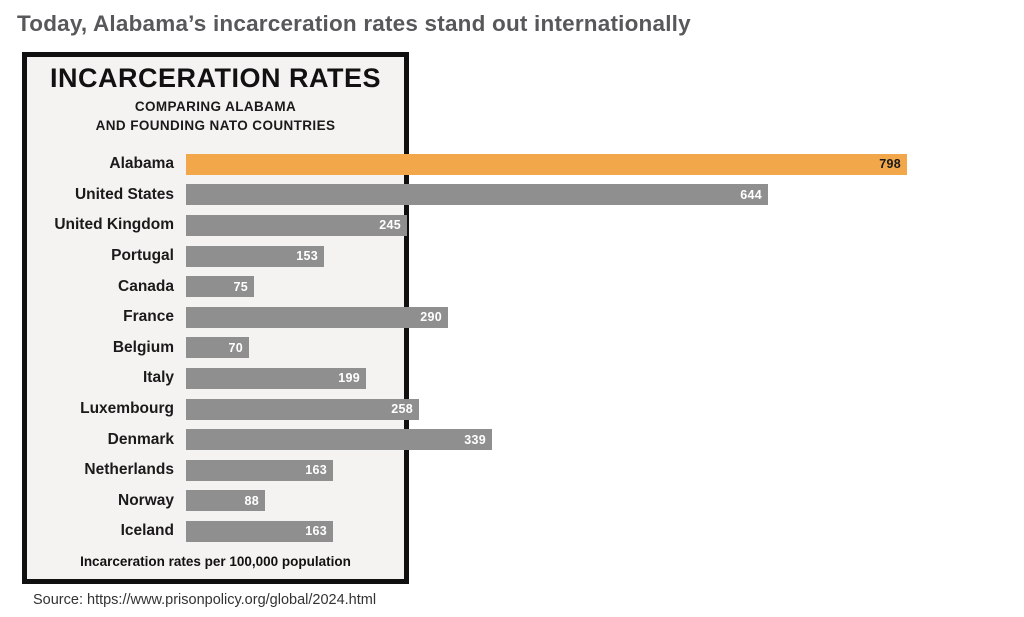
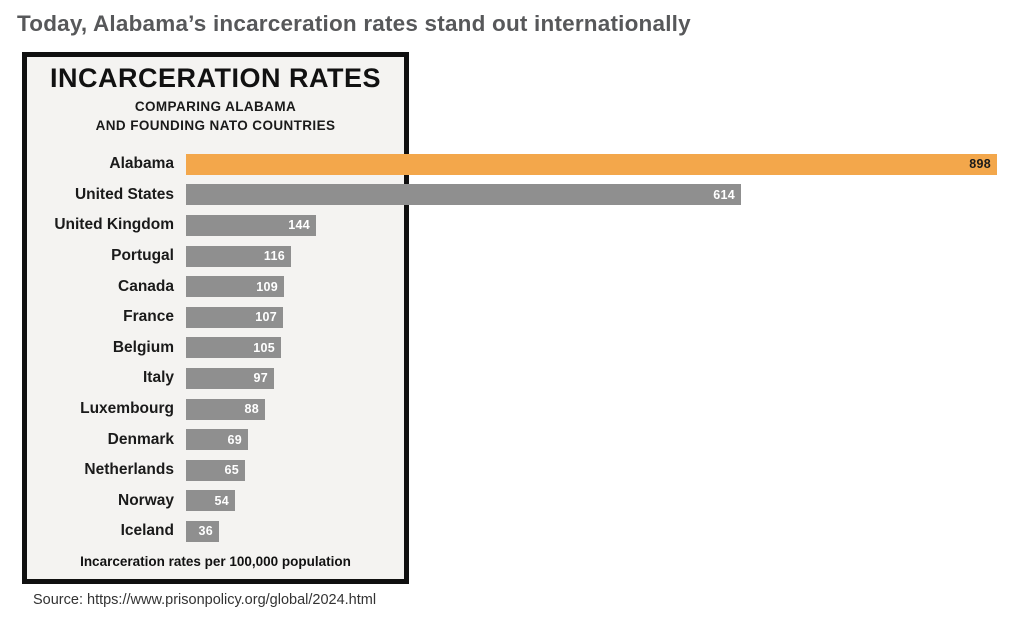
Alabama: 798 -> 898
United States: 644 -> 614
United Kingdom: 245 -> 144
Portugal: 153 -> 116
Canada: 75 -> 109
France: 290 -> 107
Belgium: 70 -> 105
Italy: 199 -> 97
Luxembourg: 258 -> 88
Denmark: 339 -> 69
Netherlands: 163 -> 65
Norway: 88 -> 54
Iceland: 163 -> 36
